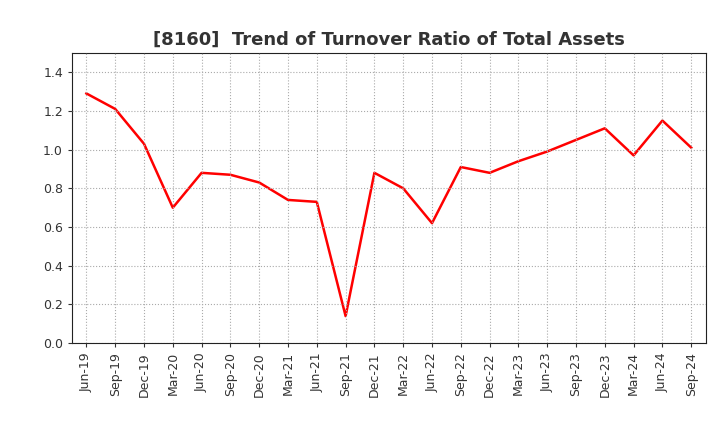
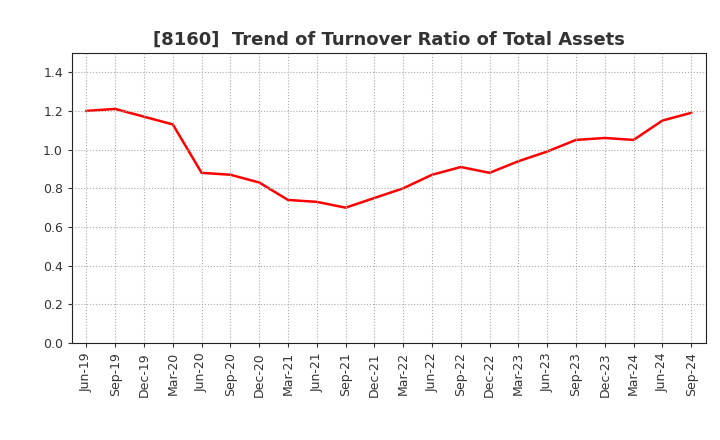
Jun-19: 1.29 -> 1.20
Dec-19: 1.03 -> 1.17
Mar-20: 0.70 -> 1.13
Sep-21: 0.14 -> 0.70
Dec-21: 0.88 -> 0.75
Jun-22: 0.62 -> 0.87
Dec-23: 1.11 -> 1.06
Mar-24: 0.97 -> 1.05
Sep-24: 1.01 -> 1.19
